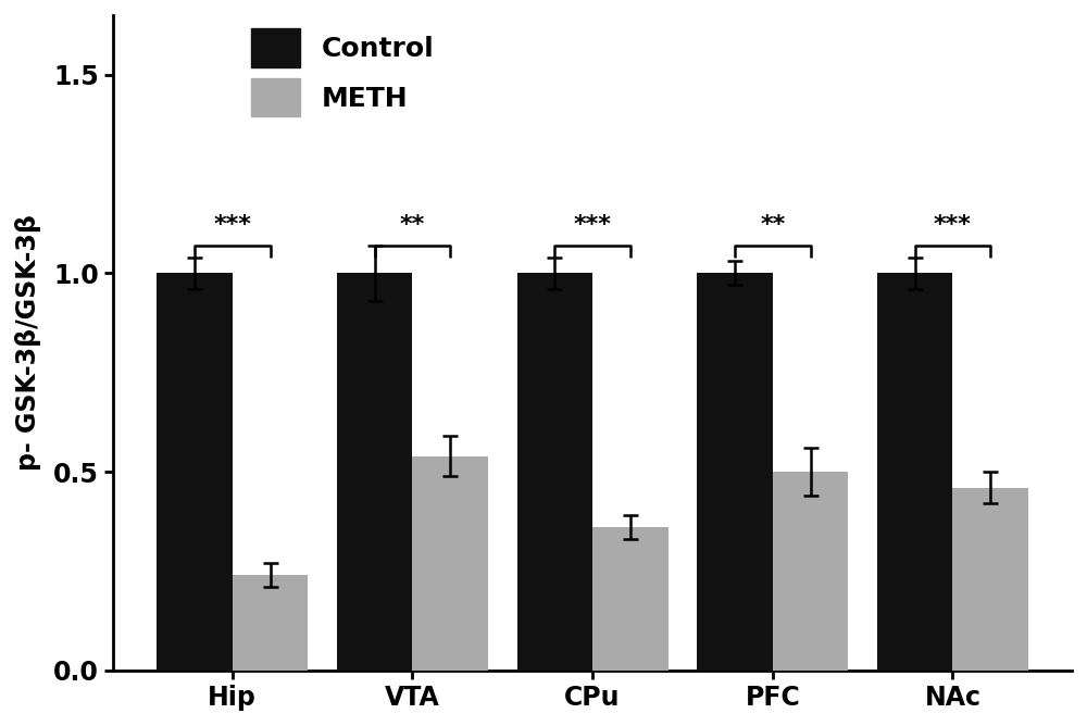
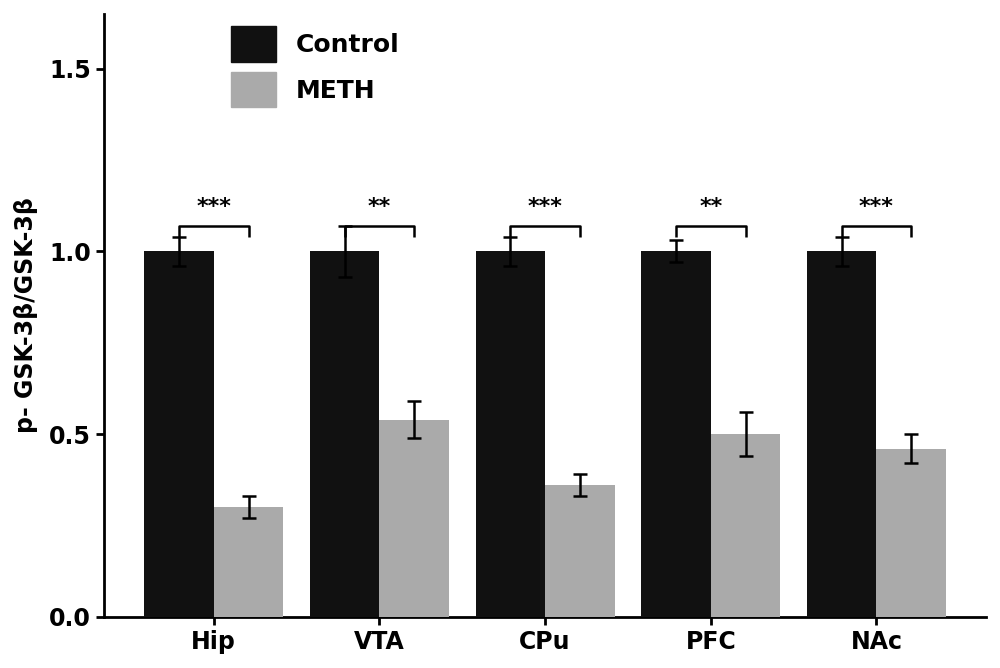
METH/Hip: 0.24 -> 0.30
